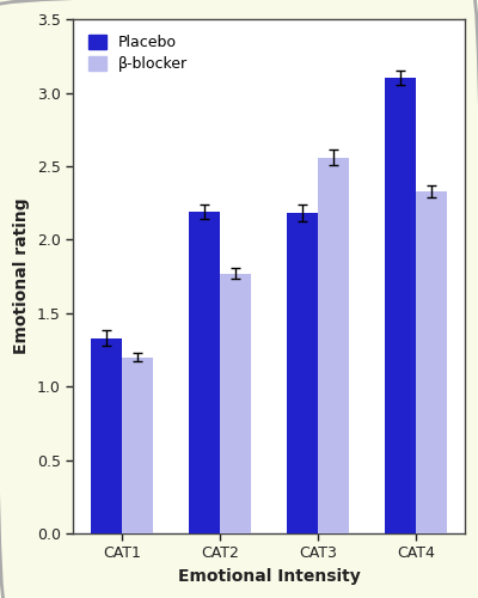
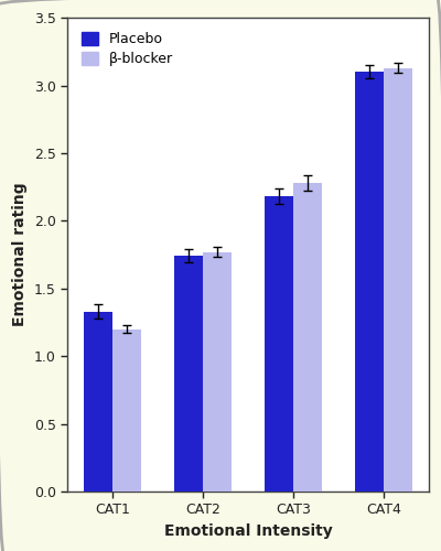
Placebo/CAT2: 2.19 -> 1.74
β-blocker/CAT3: 2.56 -> 2.28
β-blocker/CAT4: 2.33 -> 3.13
